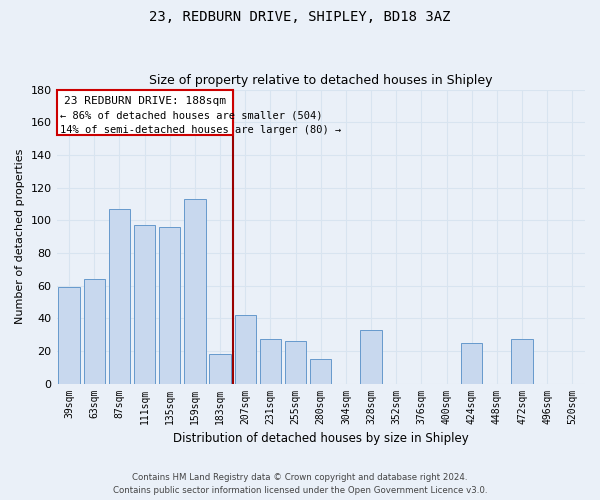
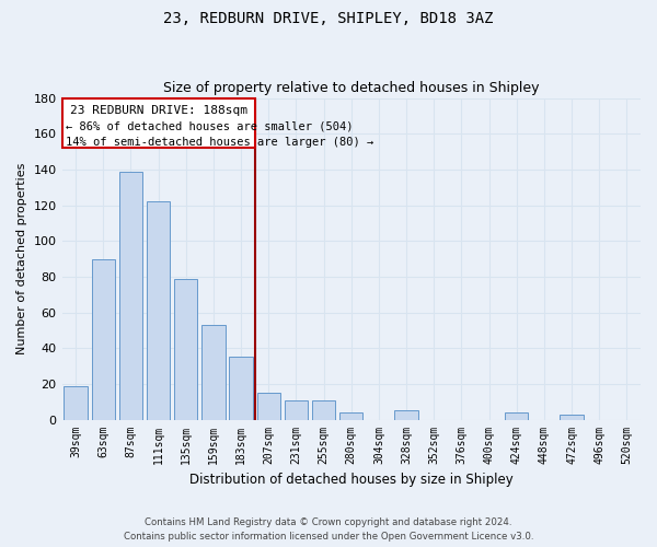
39sqm: 59 -> 19
63sqm: 64 -> 90
87sqm: 107 -> 139
111sqm: 97 -> 122
135sqm: 96 -> 79
159sqm: 113 -> 53
183sqm: 18 -> 35
207sqm: 42 -> 15
231sqm: 27 -> 11
255sqm: 26 -> 11
280sqm: 15 -> 4
328sqm: 33 -> 5
424sqm: 25 -> 4
472sqm: 27 -> 3
